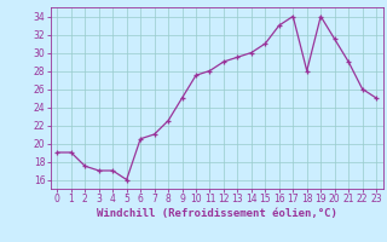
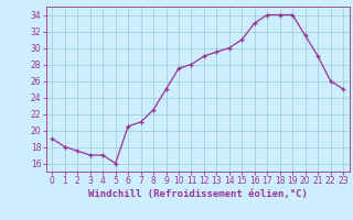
1: 19.0 -> 18.0
18: 28.0 -> 34.0
